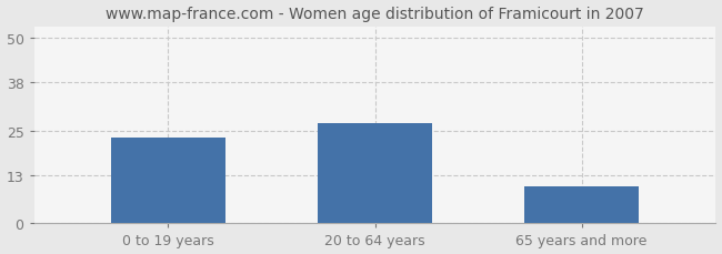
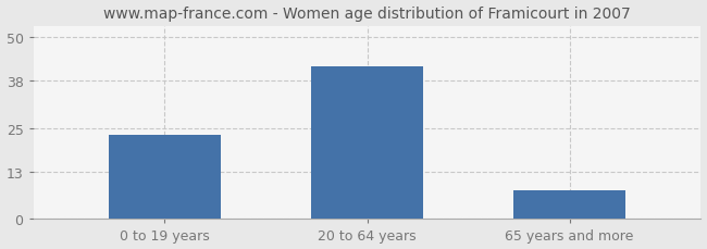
20 to 64 years: 27 -> 42
65 years and more: 10 -> 8
